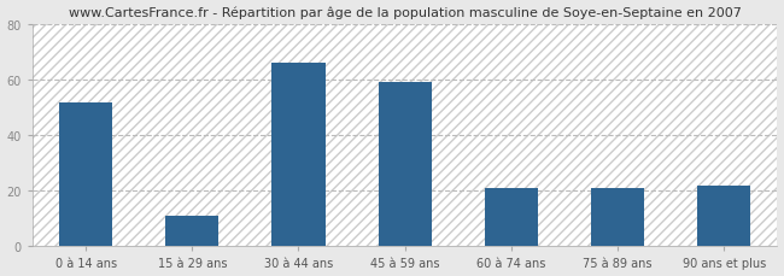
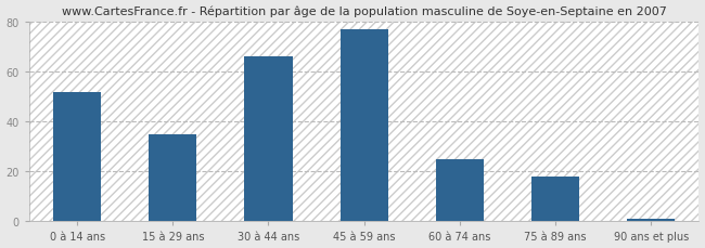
15 à 29 ans: 11 -> 35
45 à 59 ans: 59 -> 77
60 à 74 ans: 21 -> 25
75 à 89 ans: 21 -> 18
90 ans et plus: 22 -> 1
